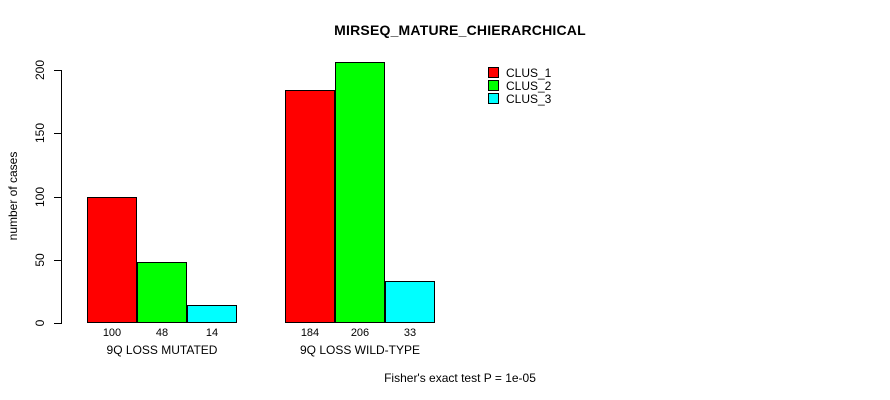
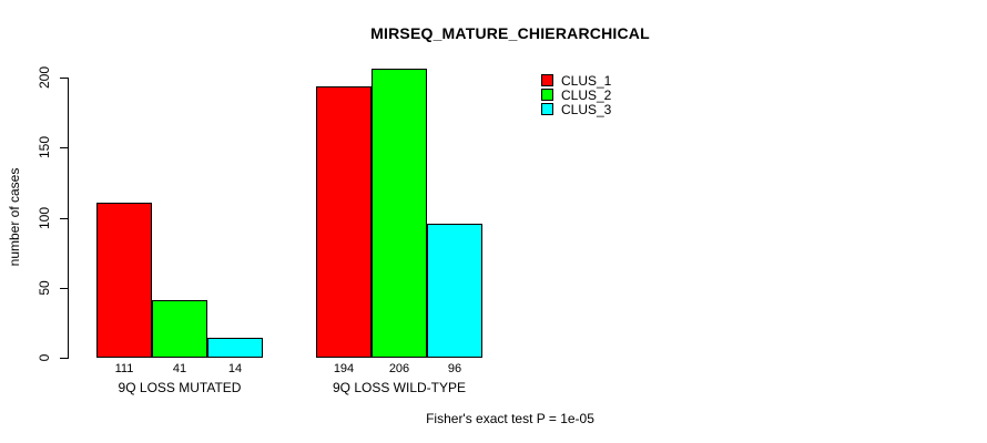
CLUS_1/9Q LOSS MUTATED: 100 -> 111
CLUS_2/9Q LOSS MUTATED: 48 -> 41
CLUS_1/9Q LOSS WILD-TYPE: 184 -> 194
CLUS_3/9Q LOSS WILD-TYPE: 33 -> 96
